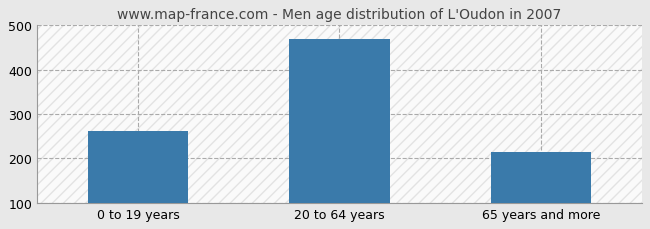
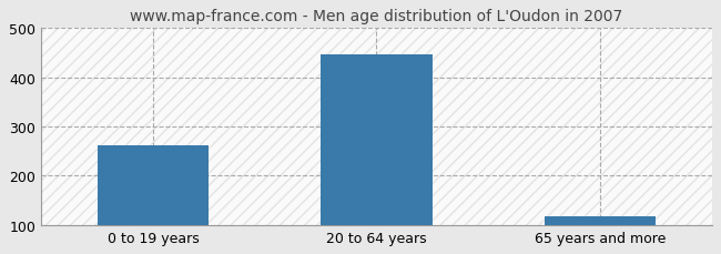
20 to 64 years: 470 -> 446
65 years and more: 215 -> 117
